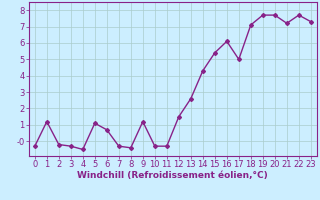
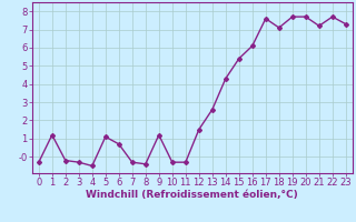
17: 5.0 -> 7.6
